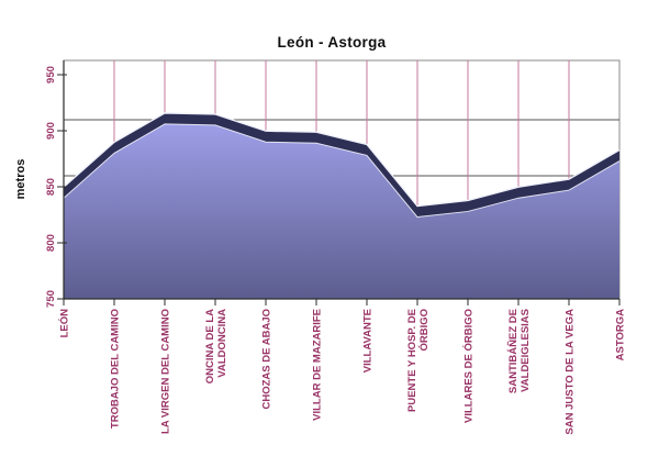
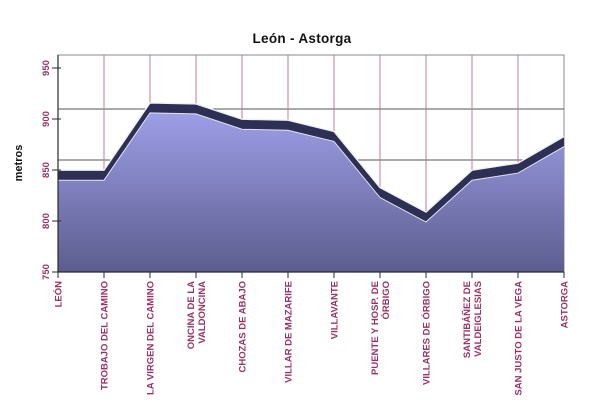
TROBAJO DEL CAMINO: 880 -> 840
VILLARES DE ÓRBIGO: 828 -> 799
